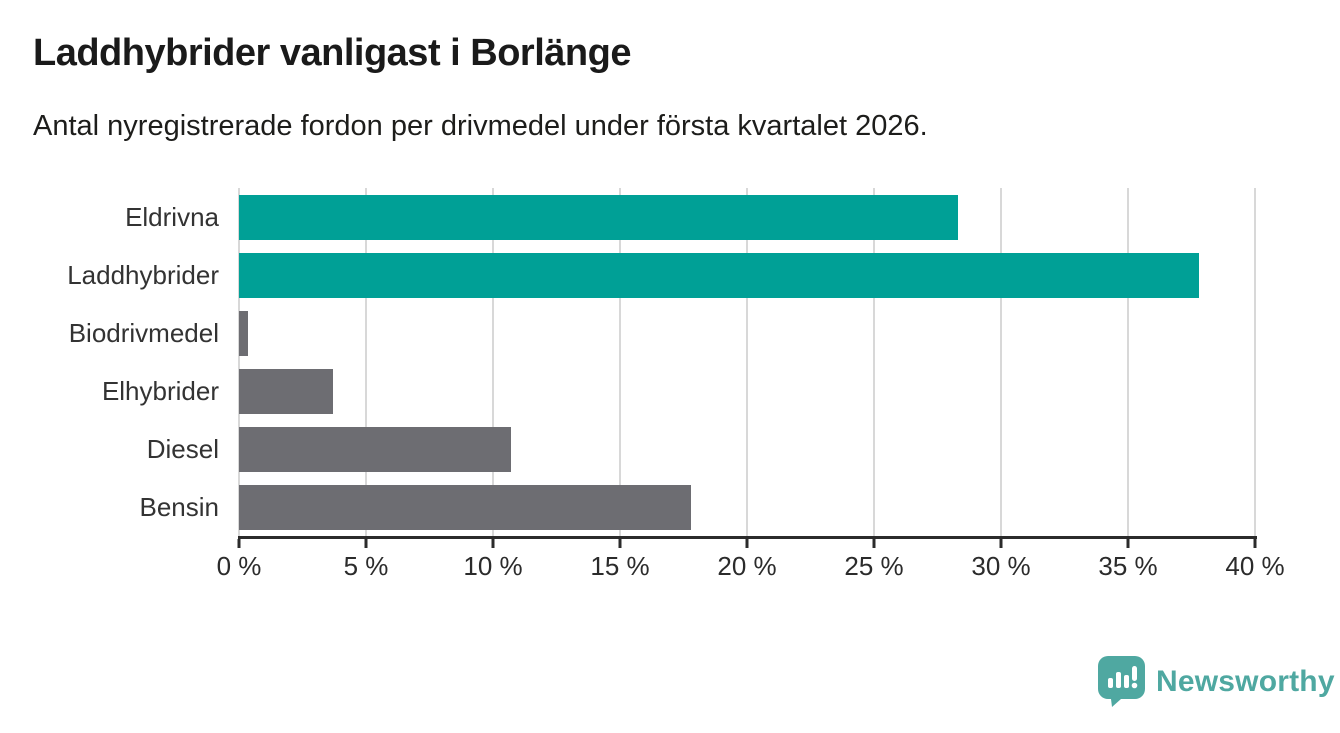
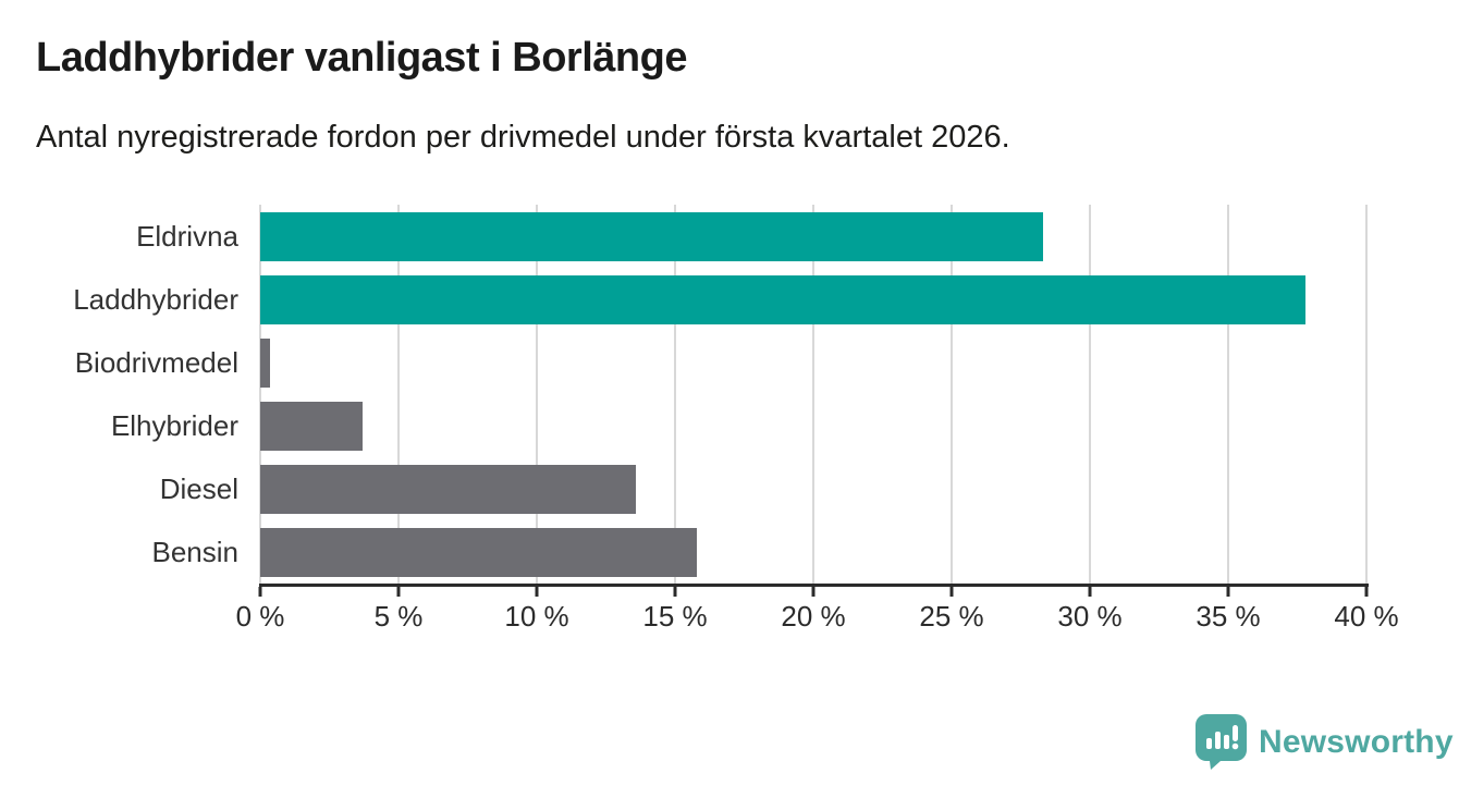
Diesel: 10.7% -> 13.6%
Bensin: 17.8% -> 15.8%
